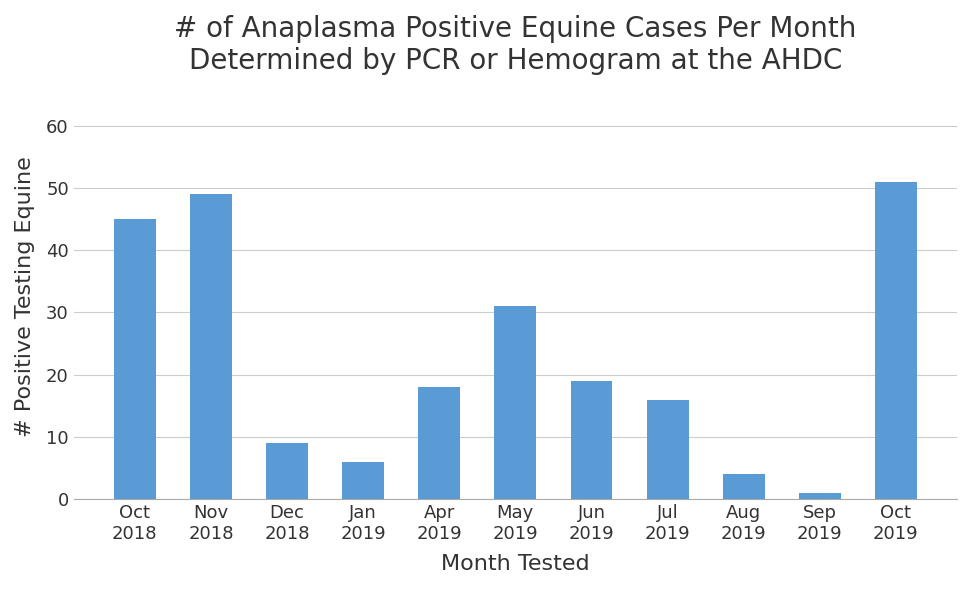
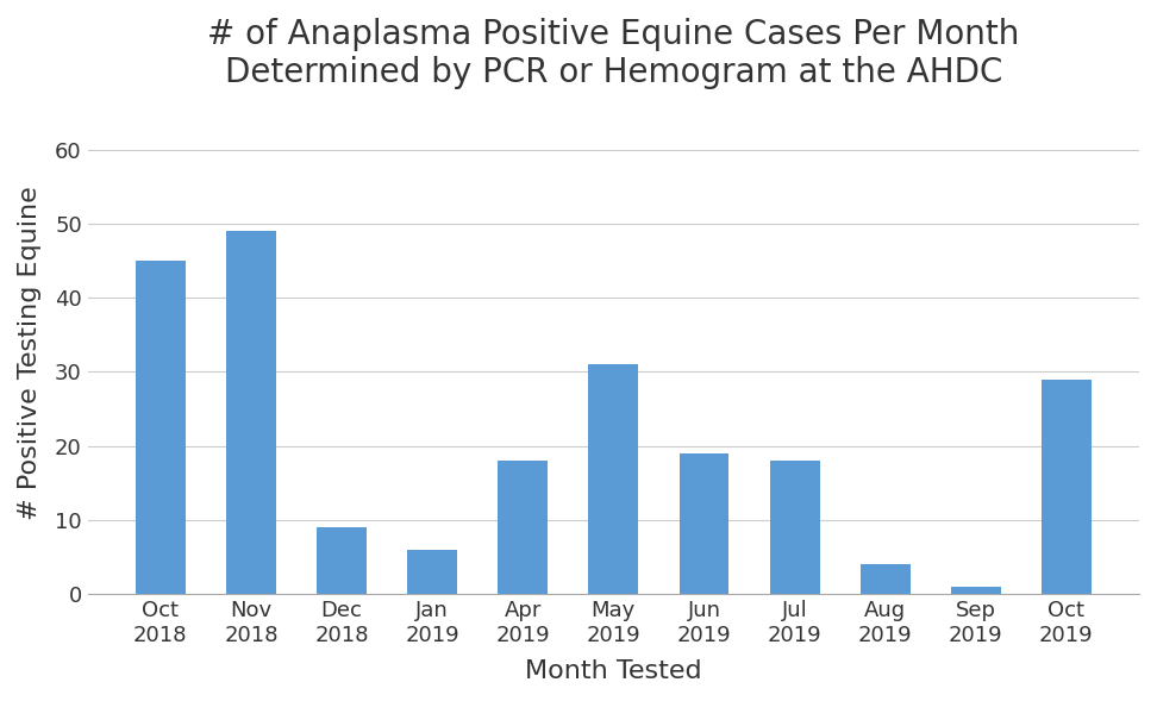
Jul 2019: 16 -> 18
Oct 2019: 51 -> 29
